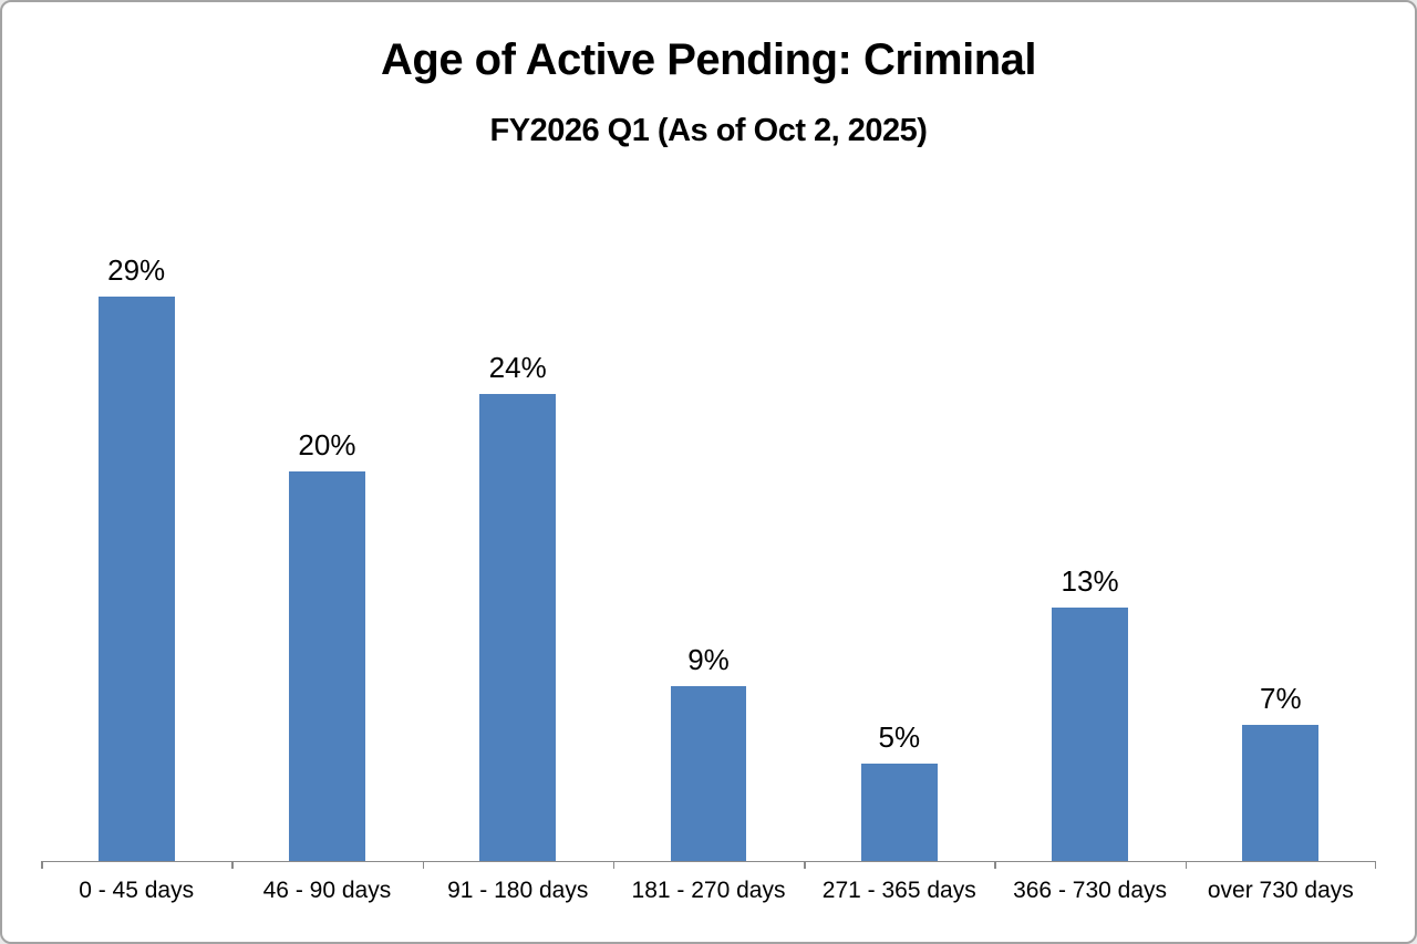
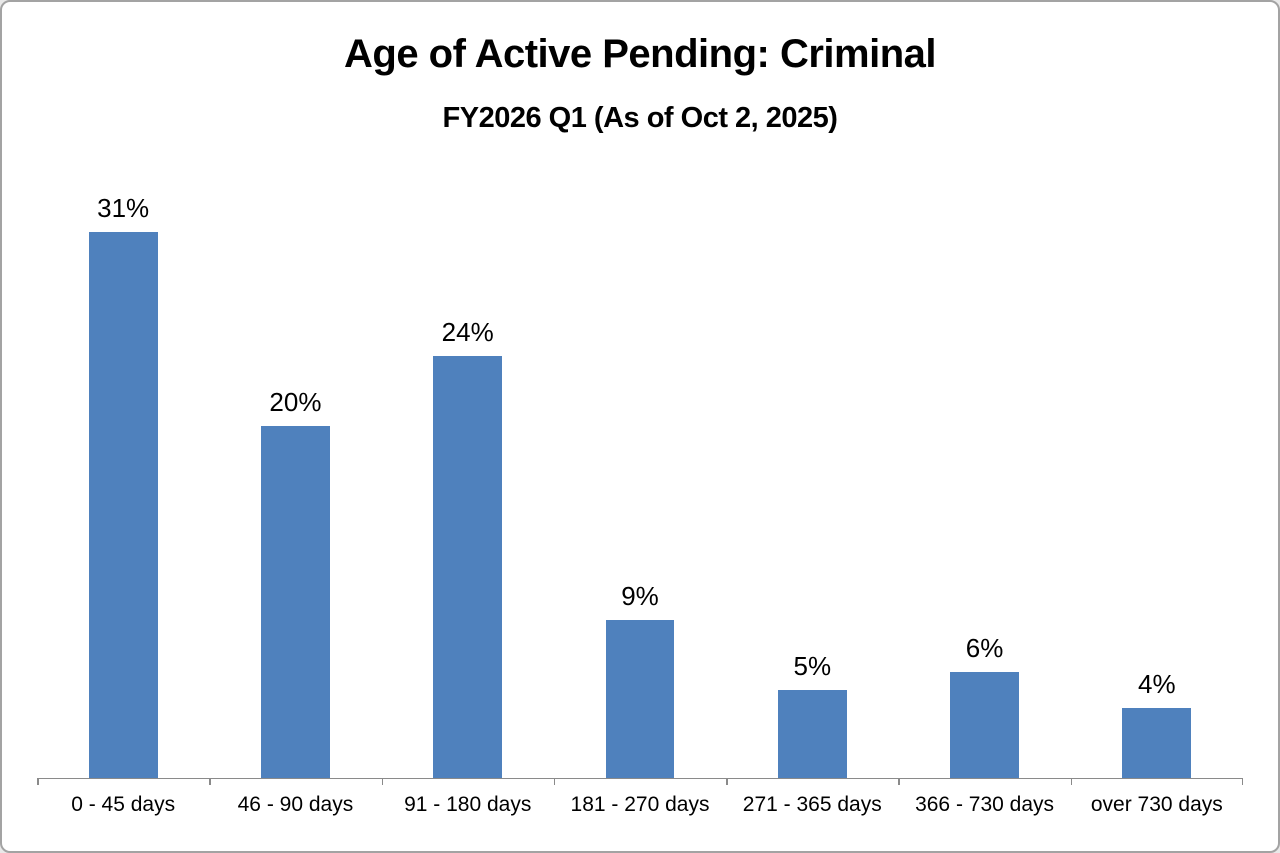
0 - 45 days: 29% -> 31%
366 - 730 days: 13% -> 6%
over 730 days: 7% -> 4%
